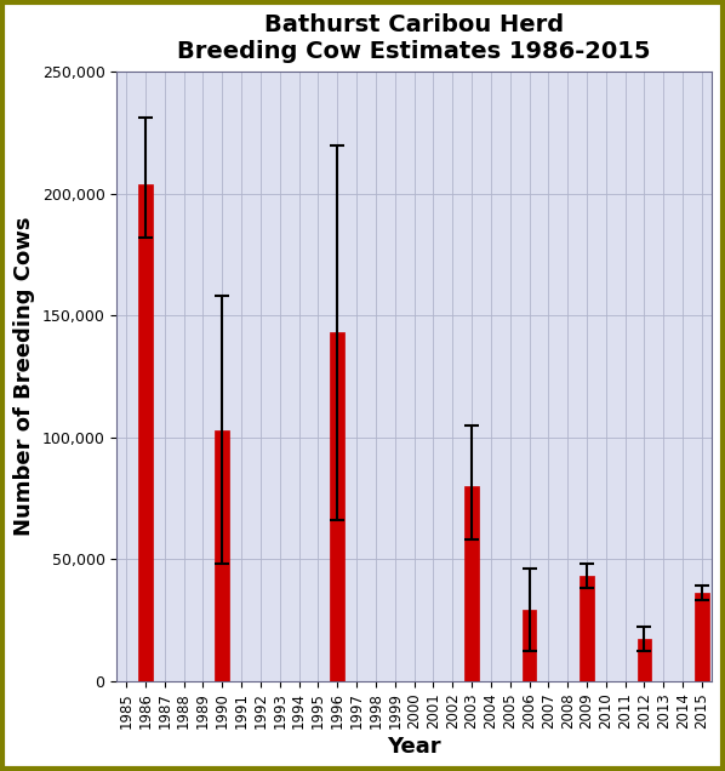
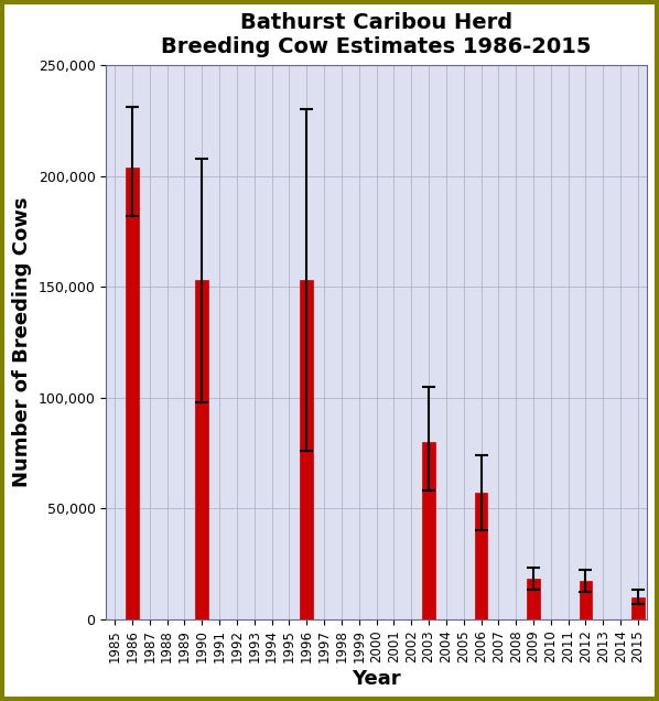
1990: 103,000 -> 153,000
1996: 143,000 -> 153,000
2006: 29,000 -> 57,000
2009: 43,000 -> 18,000
2015: 36,000 -> 10,000
